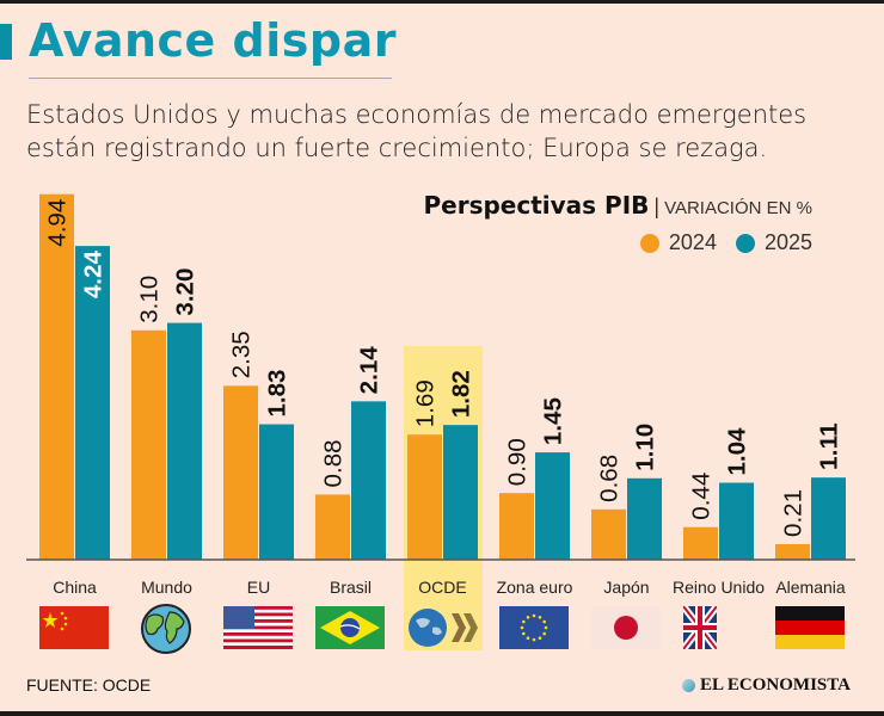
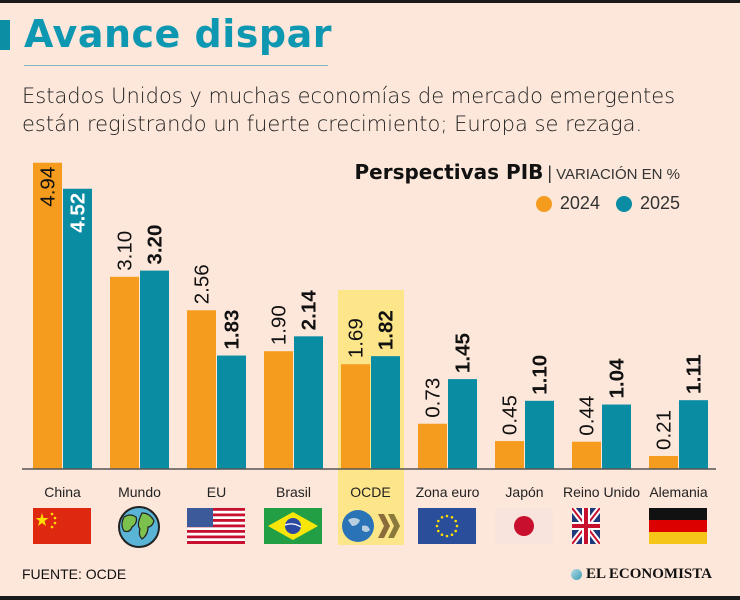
2025/China: 4.24 -> 4.52
2024/EU: 2.35 -> 2.56
2024/Brasil: 0.88 -> 1.90
2024/Zona euro: 0.90 -> 0.73
2024/Japón: 0.68 -> 0.45
